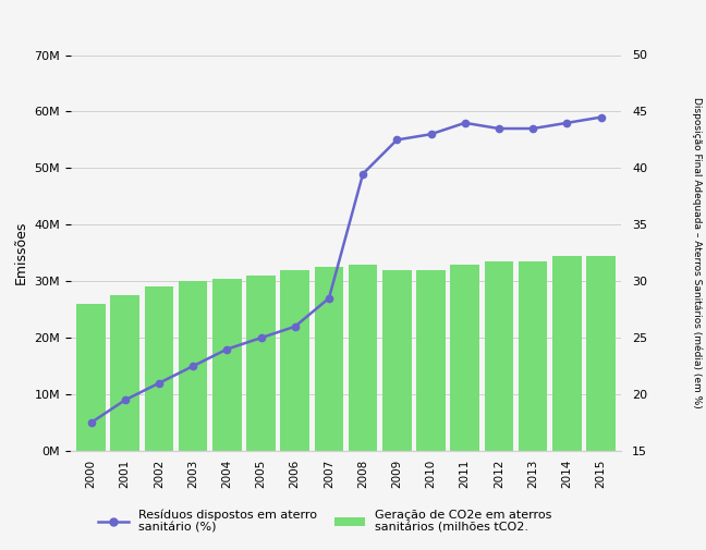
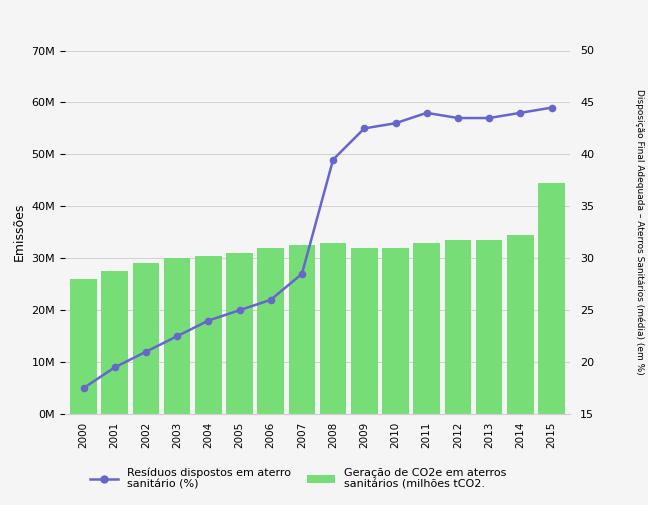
Geração de CO2e em aterros sanitários (milhões tCO2./2015: 34.5M -> 44.4M
